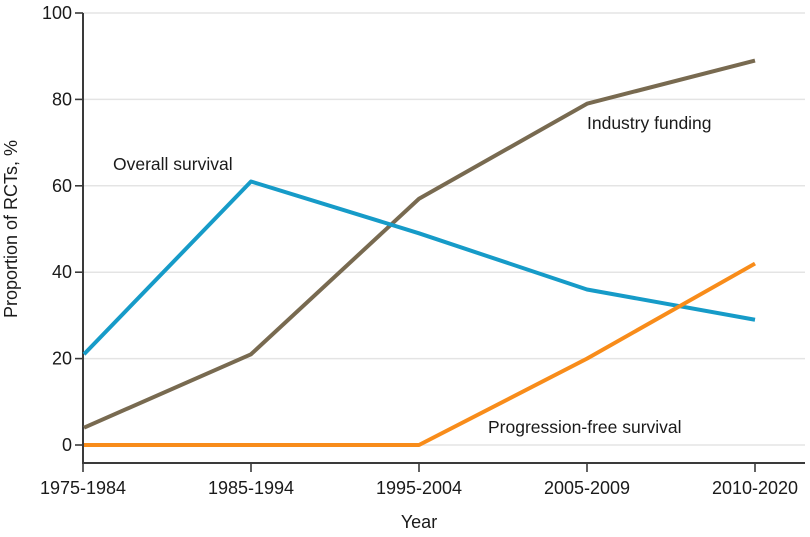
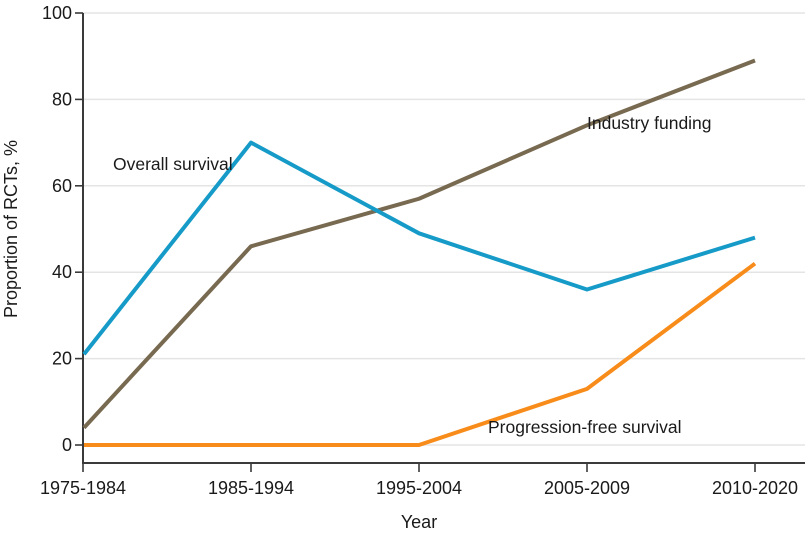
Overall survival/1985-1994: 61 -> 70
Industry funding/1985-1994: 21 -> 46
Industry funding/2005-2009: 79 -> 74
Progression-free survival/2005-2009: 20 -> 13
Overall survival/2010-2020: 29 -> 48
